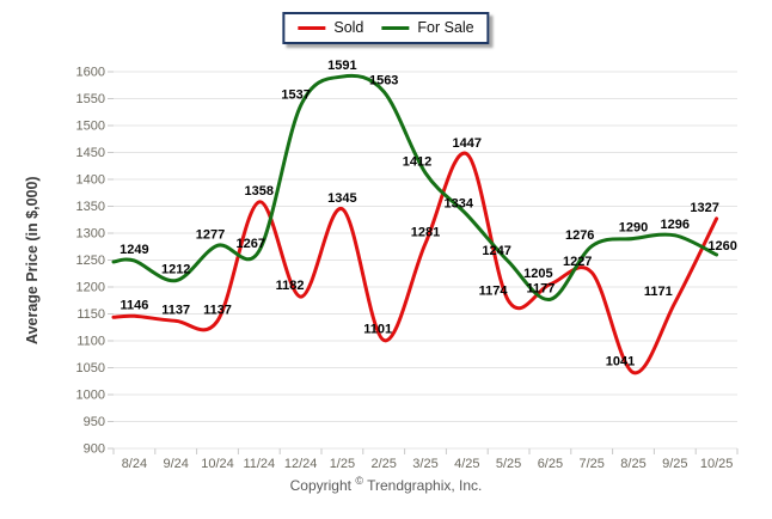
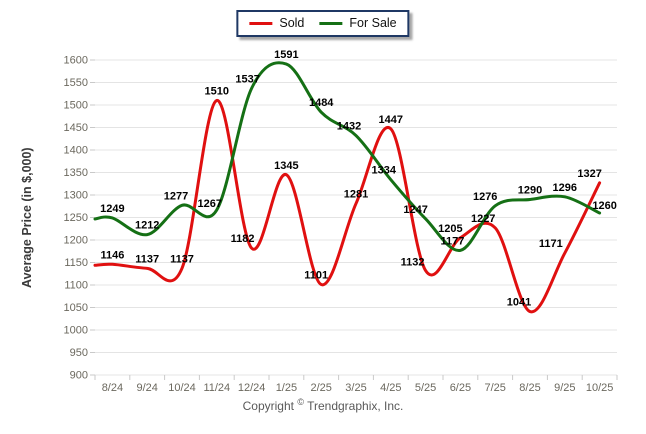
Sold/11/24: 1358 -> 1510
For Sale/2/25: 1563 -> 1484
For Sale/3/25: 1412 -> 1432
Sold/5/25: 1174 -> 1132
